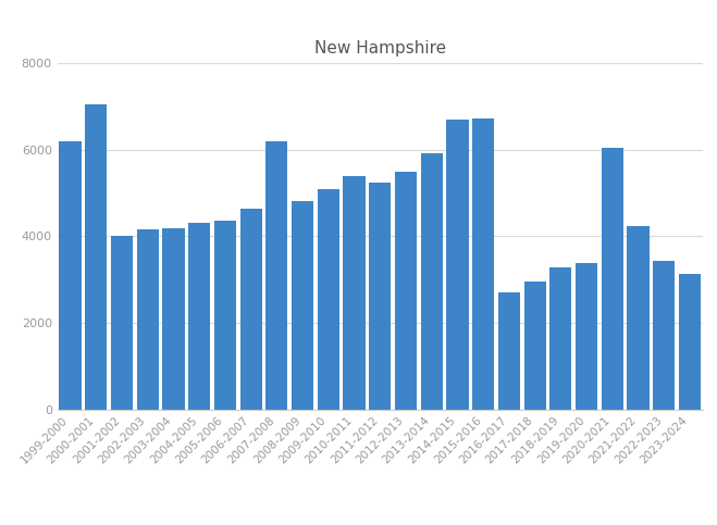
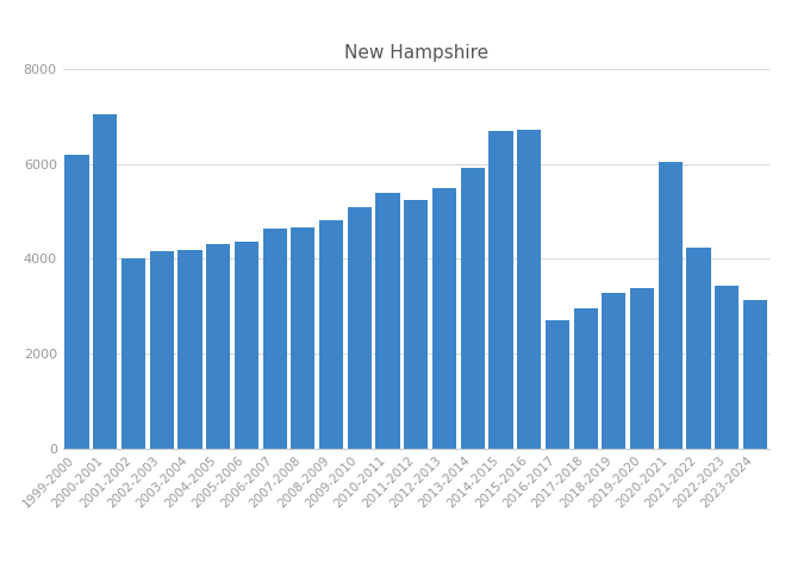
2007-2008: 6200 -> 4650
